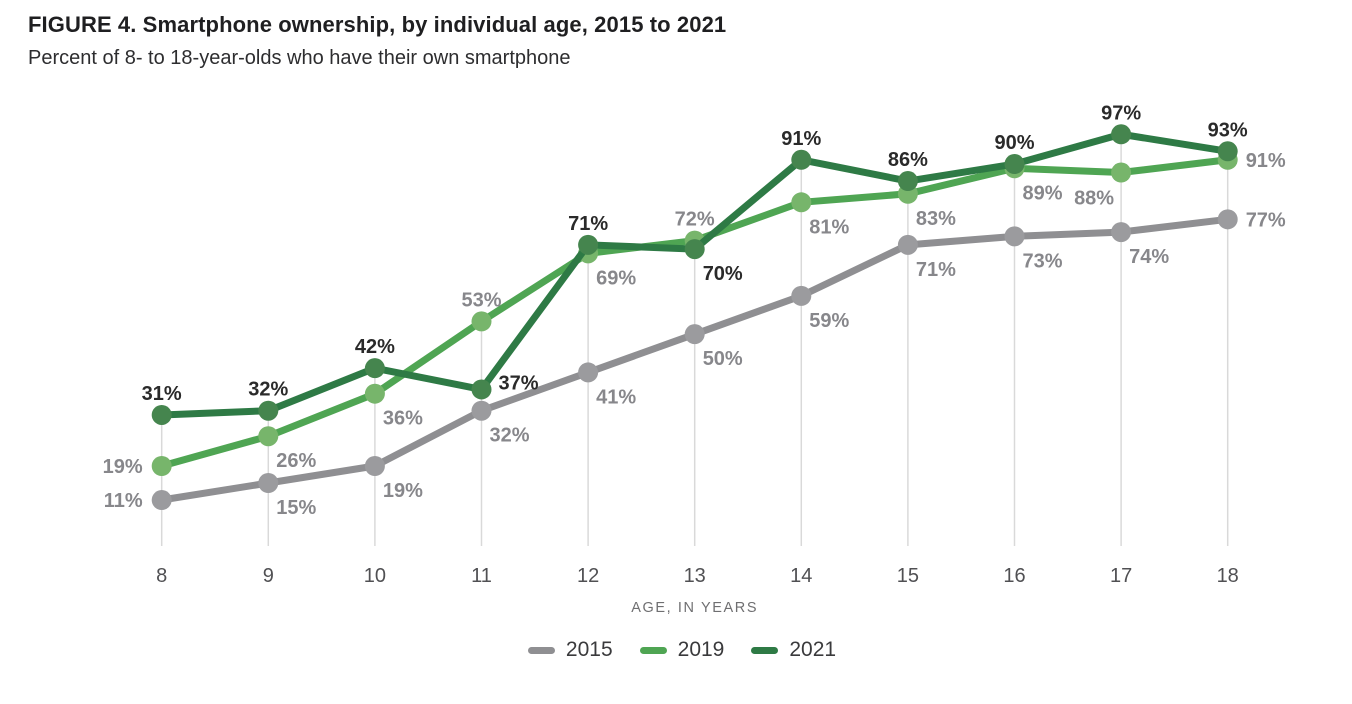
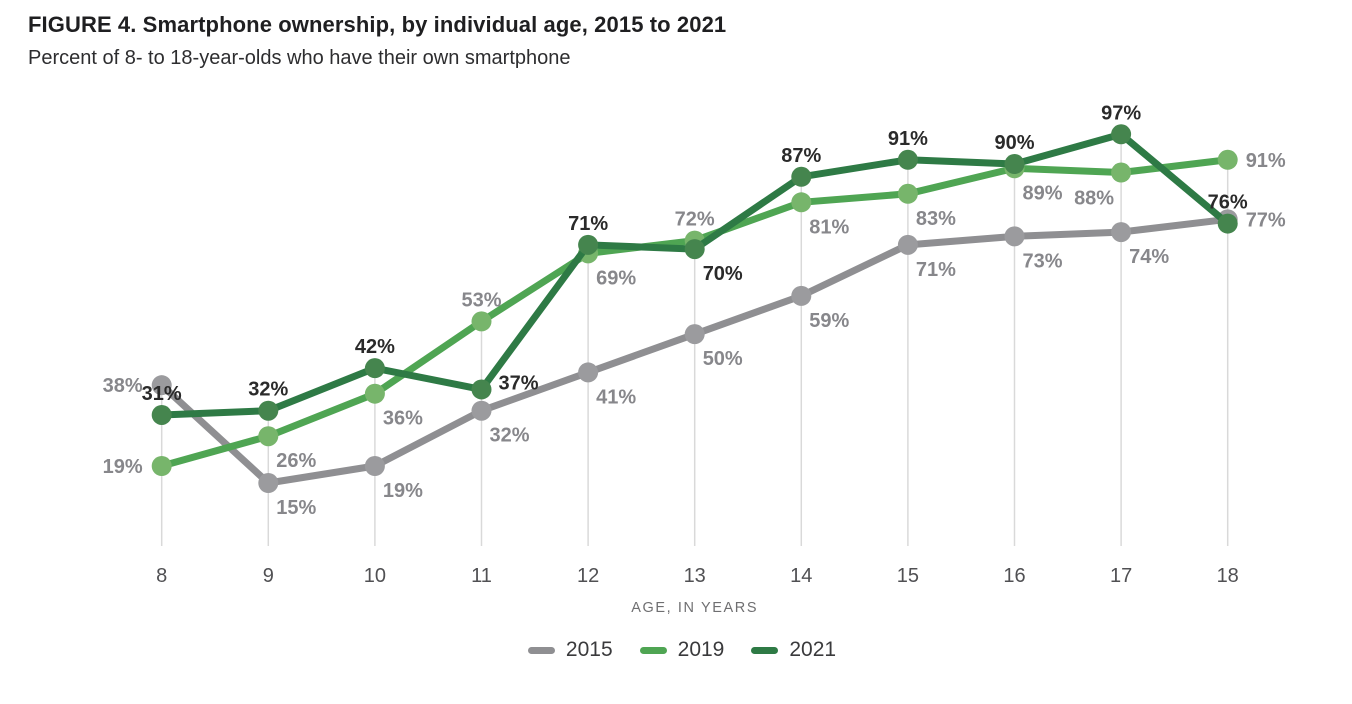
2015/8: 11% -> 38%
2021/14: 91% -> 87%
2021/15: 86% -> 91%
2021/18: 93% -> 76%
